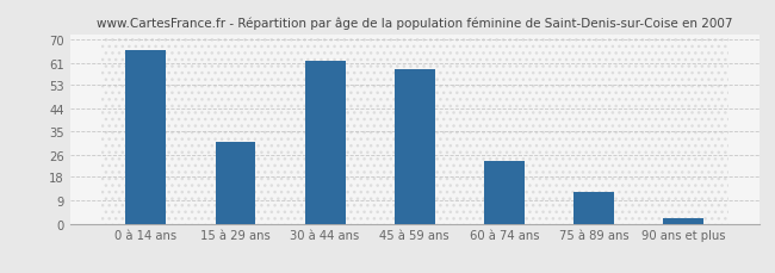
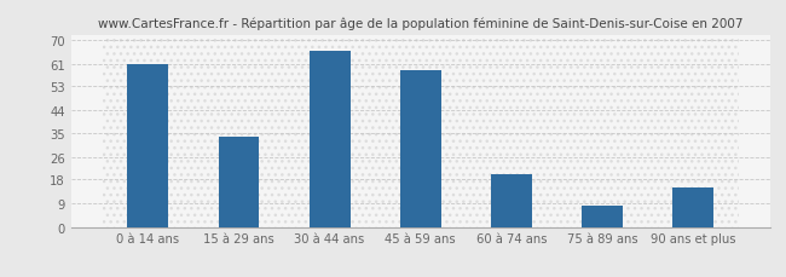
0 à 14 ans: 66 -> 61
15 à 29 ans: 31 -> 34
30 à 44 ans: 62 -> 66
60 à 74 ans: 24 -> 20
75 à 89 ans: 12 -> 8
90 ans et plus: 2 -> 15
